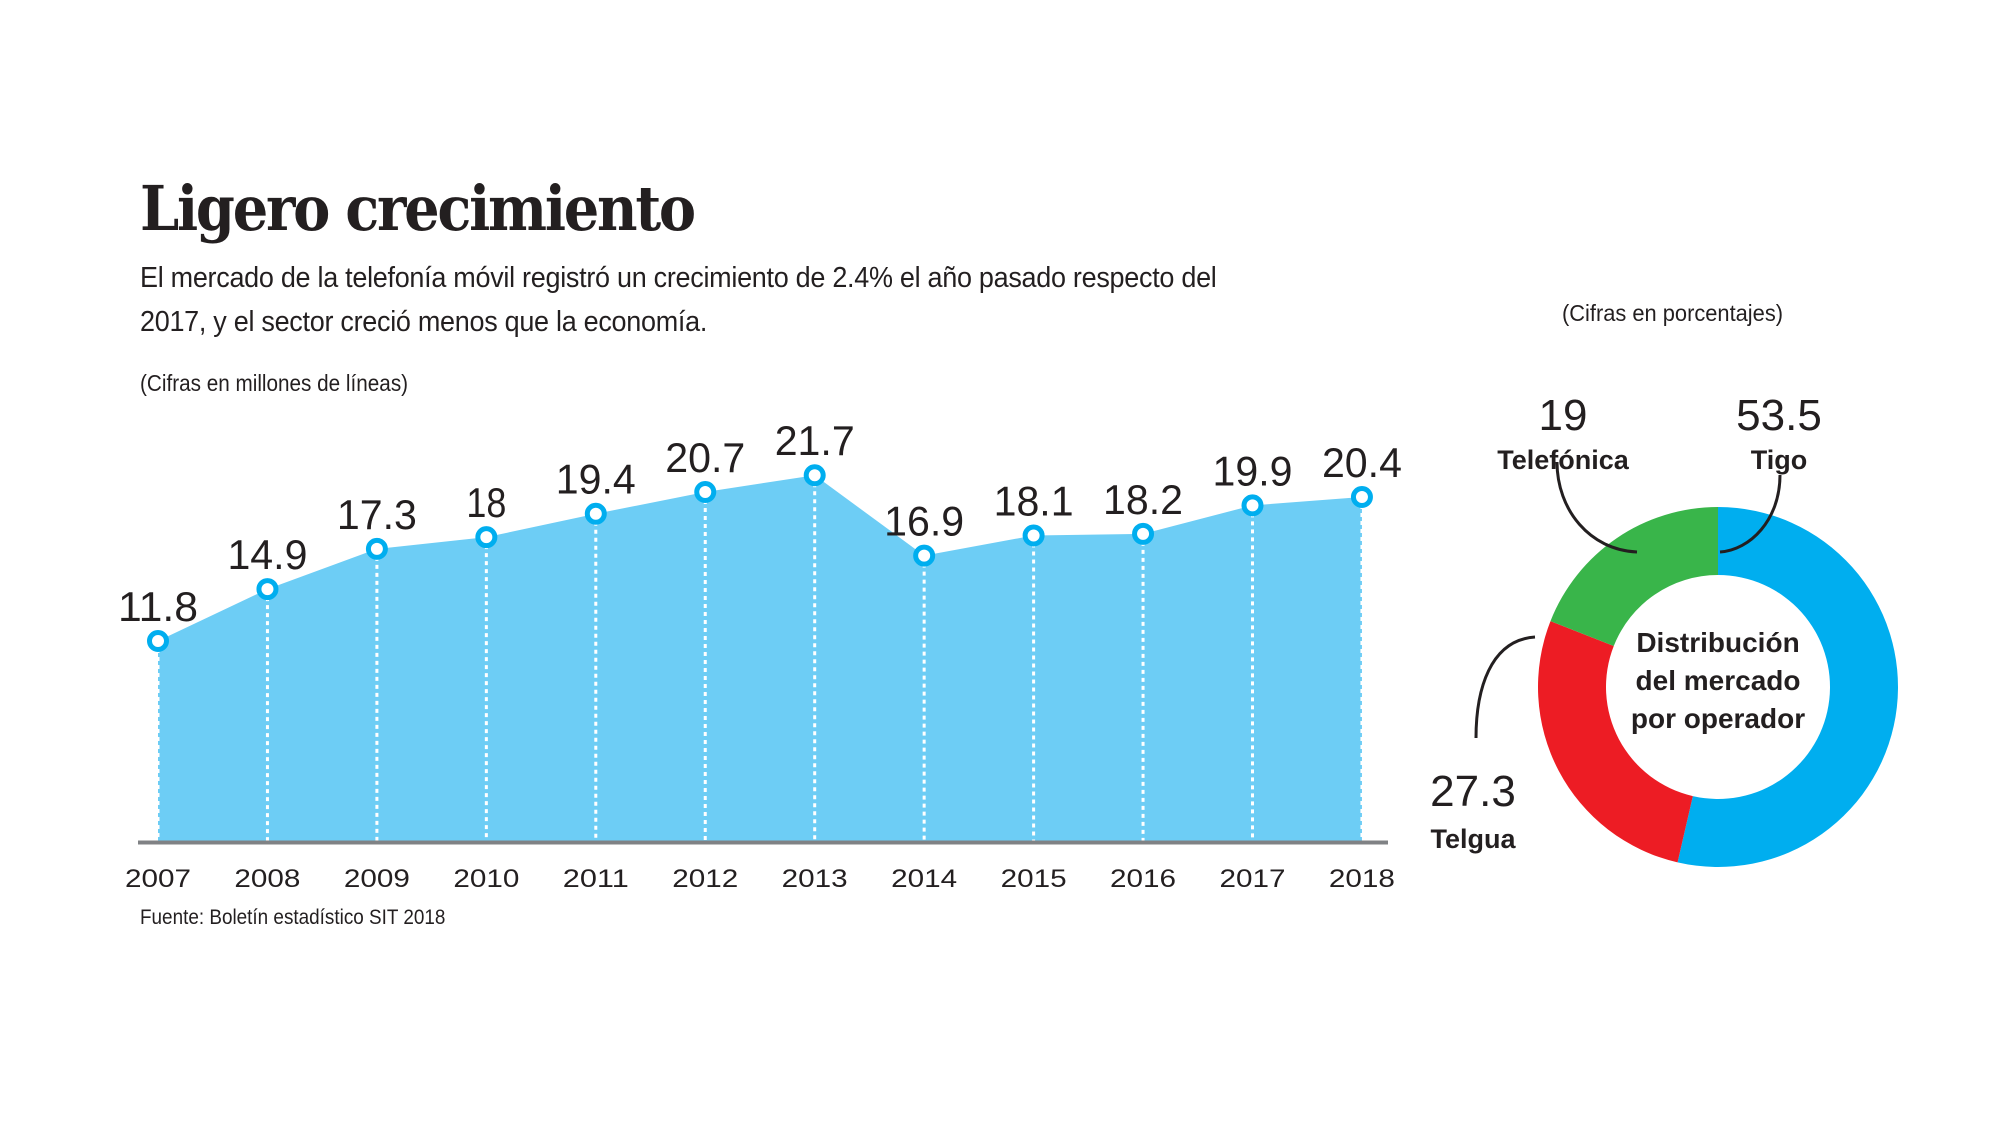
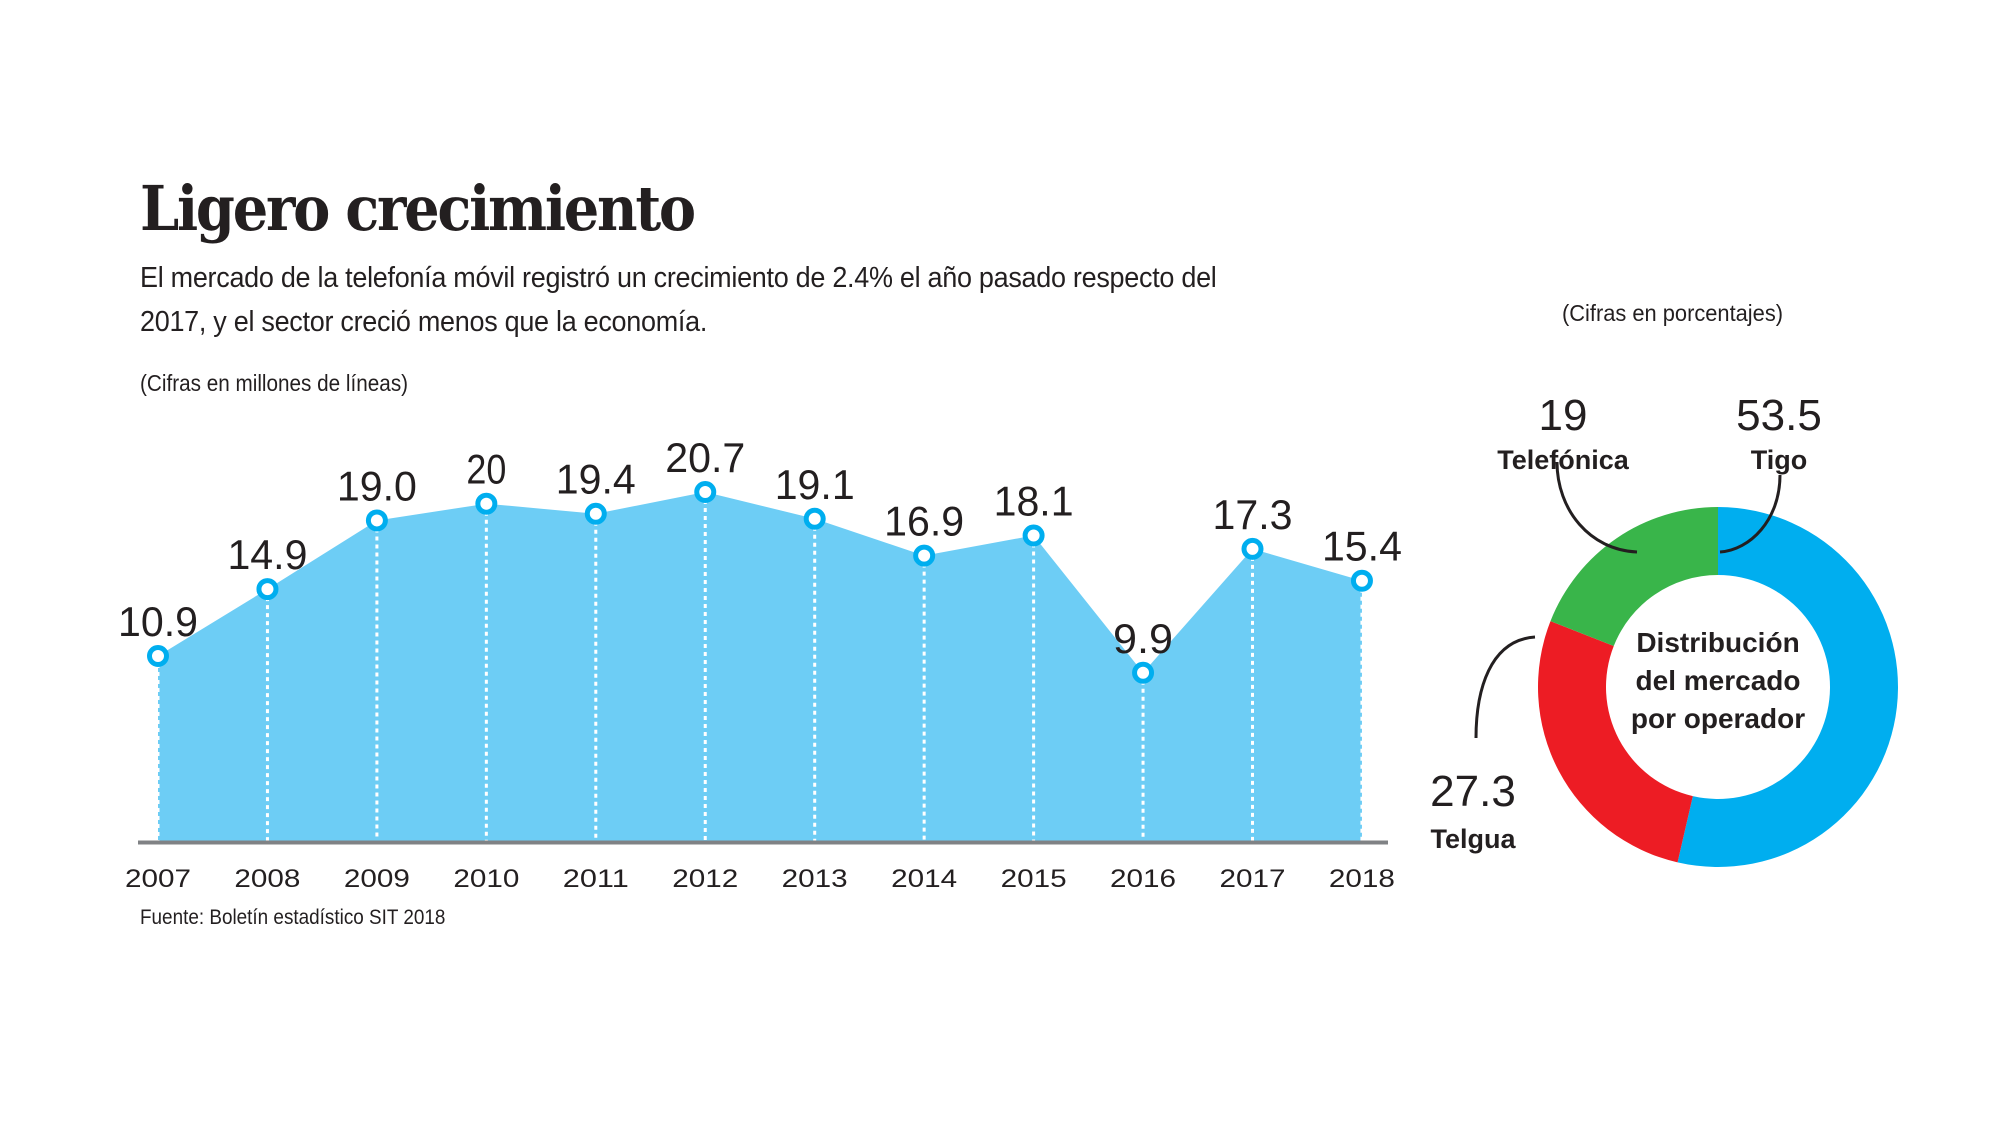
Ligero crecimiento/2007: 11.8 -> 10.9
Ligero crecimiento/2009: 17.3 -> 19.0
Ligero crecimiento/2010: 18 -> 20
Ligero crecimiento/2013: 21.7 -> 19.1
Ligero crecimiento/2016: 18.2 -> 9.9
Ligero crecimiento/2017: 19.9 -> 17.3
Ligero crecimiento/2018: 20.4 -> 15.4
